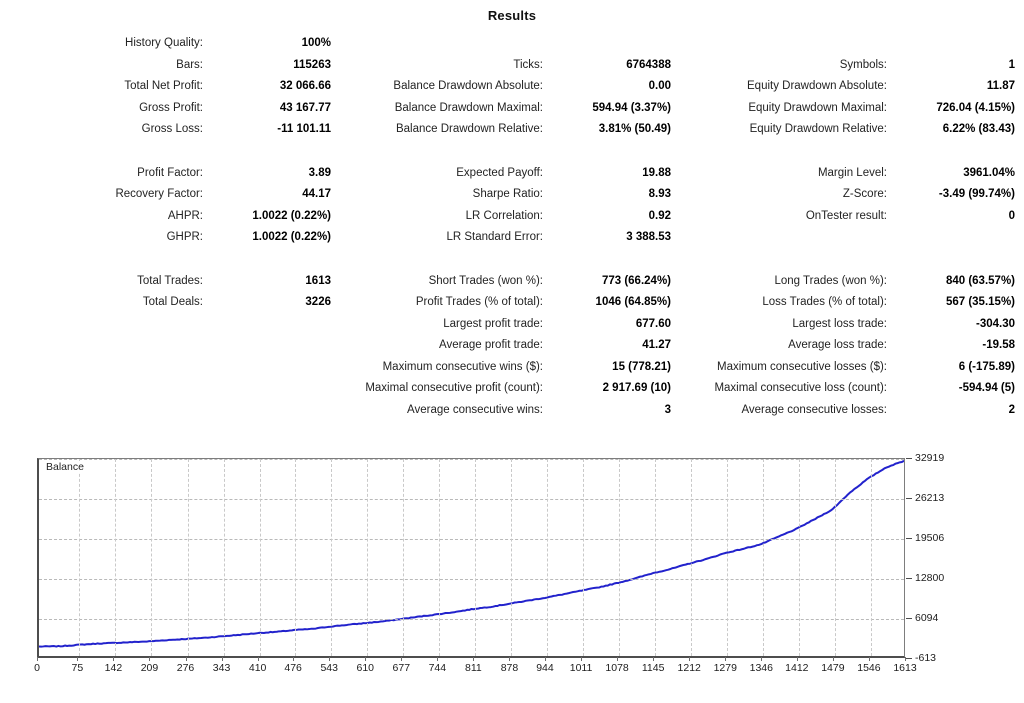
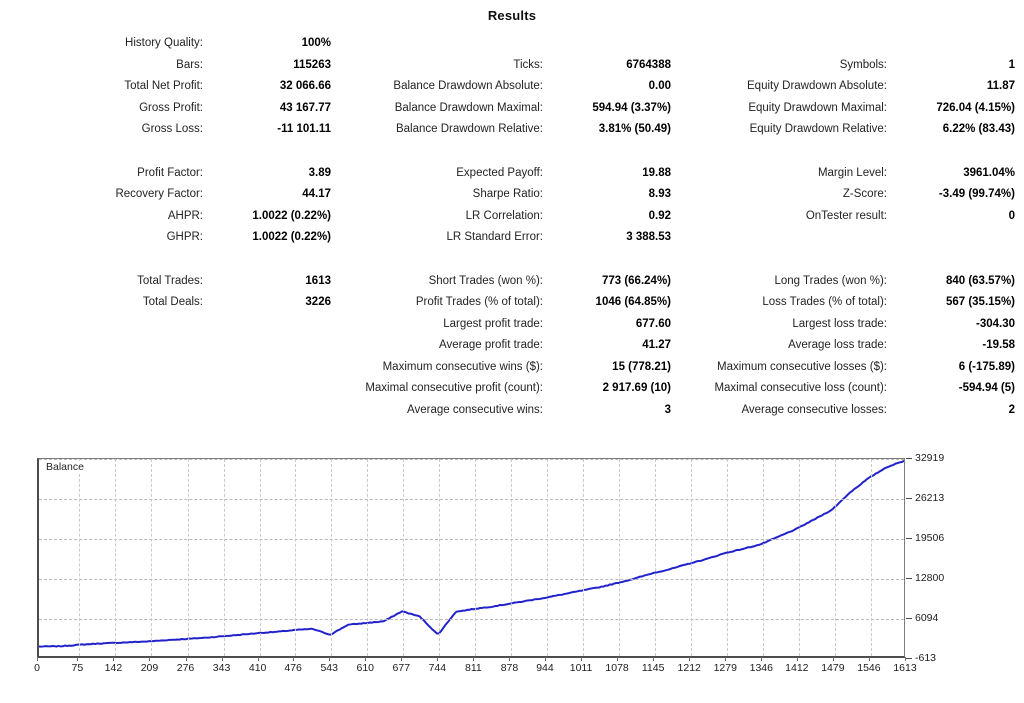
543: 4000 -> 3000
677: 6000 -> 7000
744: 6000 -> 3000
